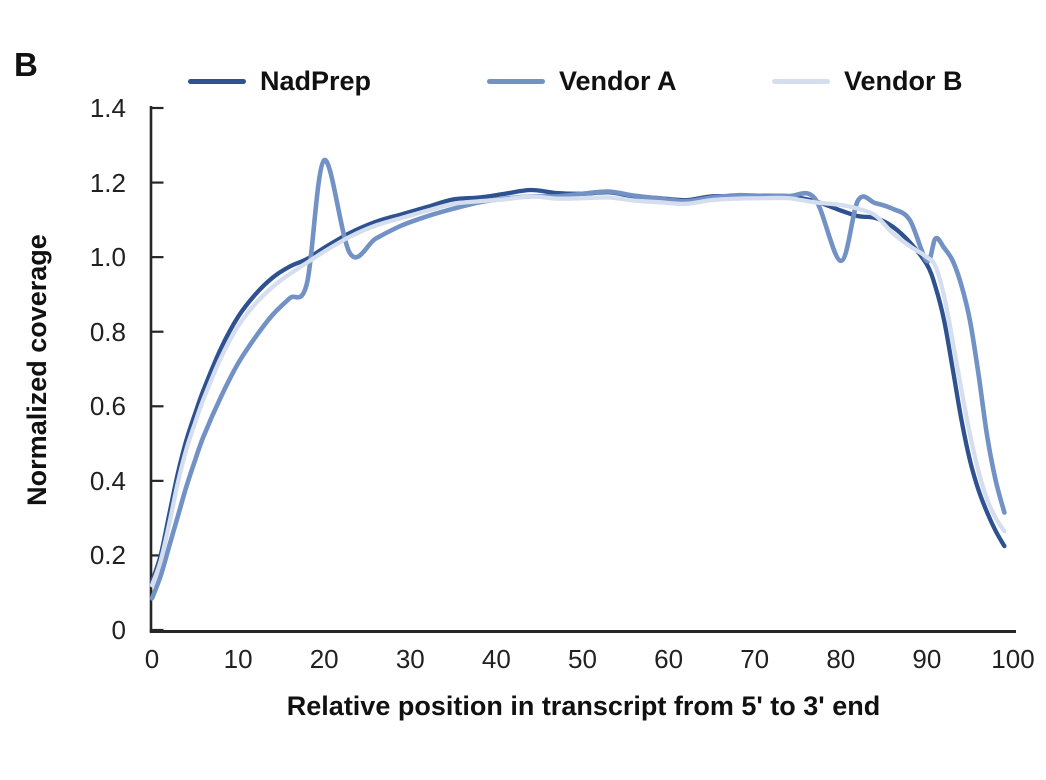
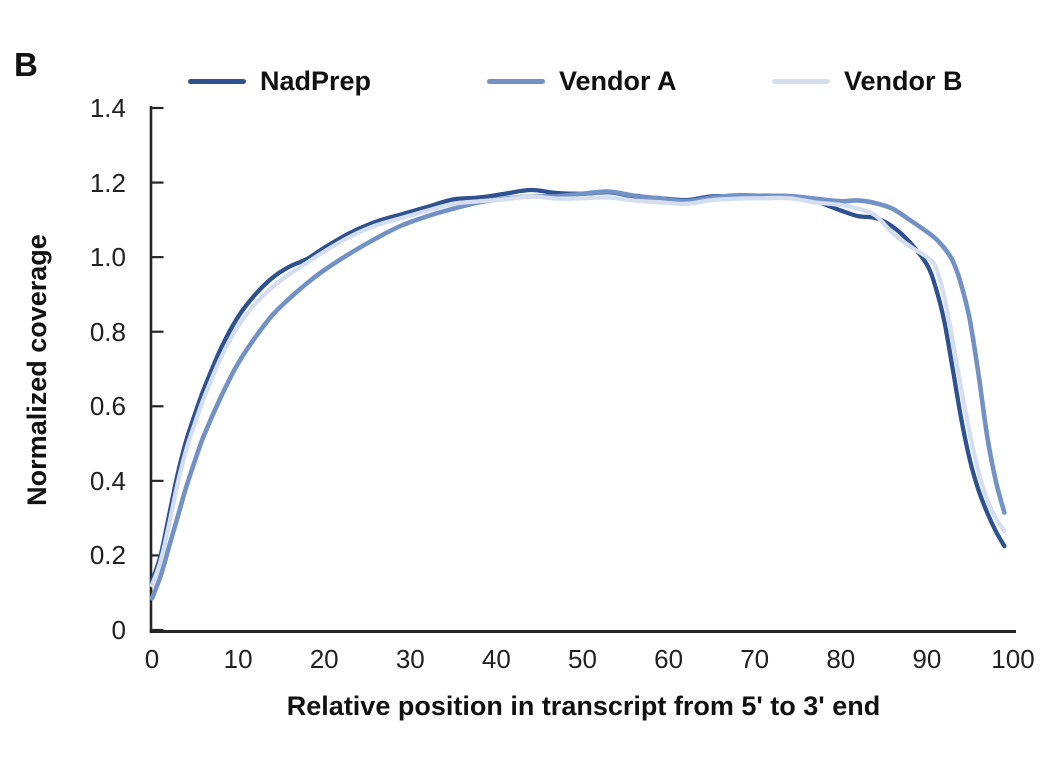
Vendor A/20: 1.26 -> 0.96
Vendor A/80: 0.99 -> 1.15
Vendor A/90: 0.99 -> 1.07
